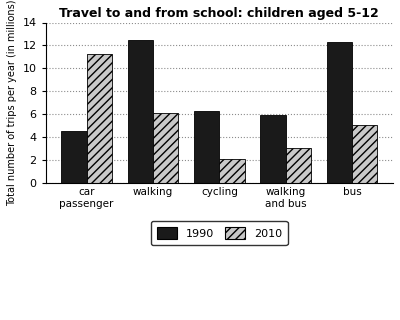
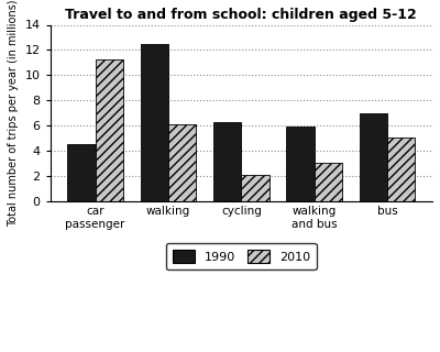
1990/bus: 12.3 -> 7.0
